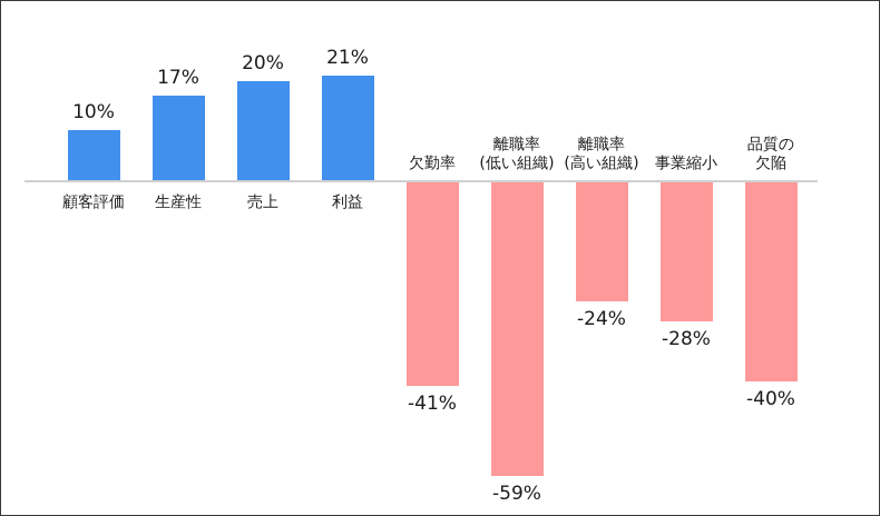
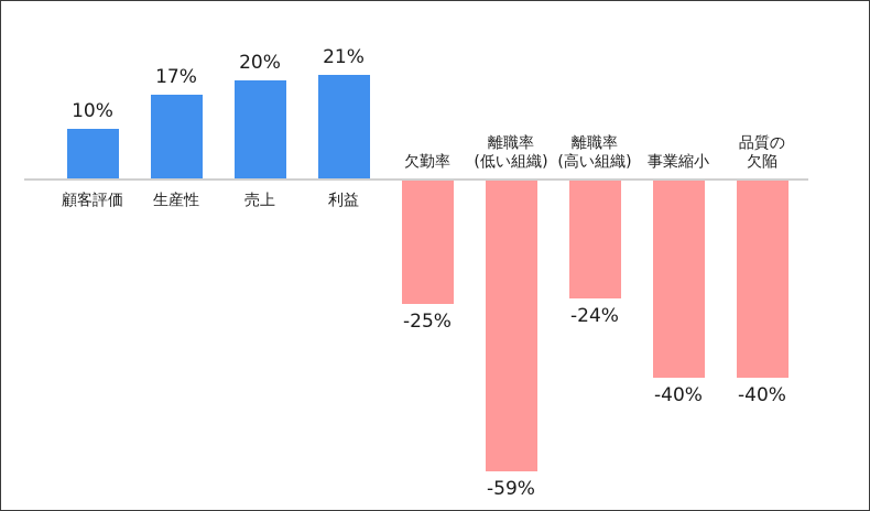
欠勤率: -41% -> -25%
事業縮小: -28% -> -40%
